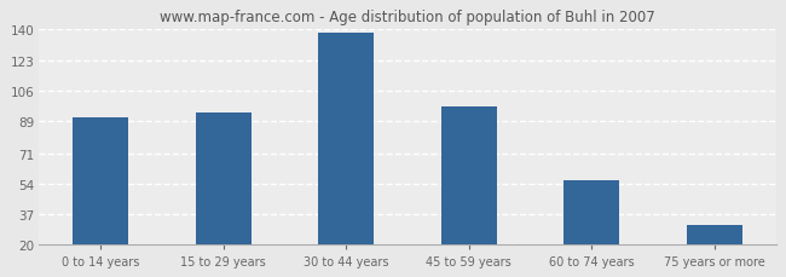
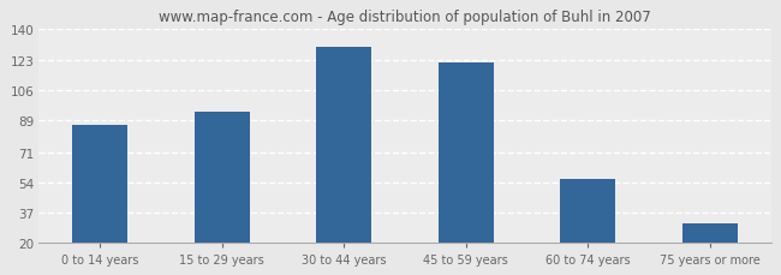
0 to 14 years: 91 -> 86
30 to 44 years: 138 -> 130
45 to 59 years: 97 -> 121
